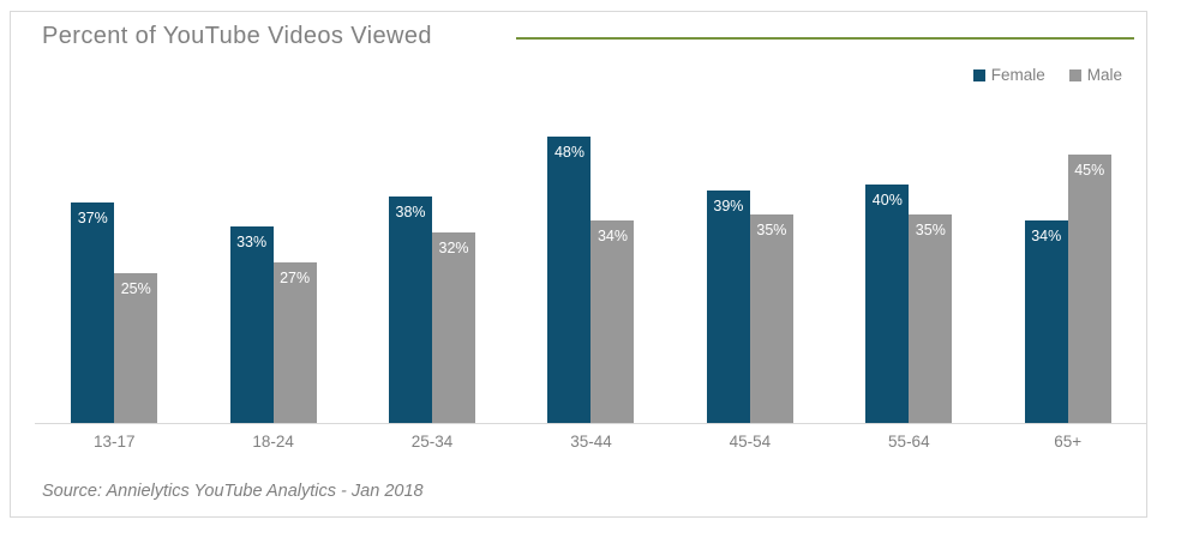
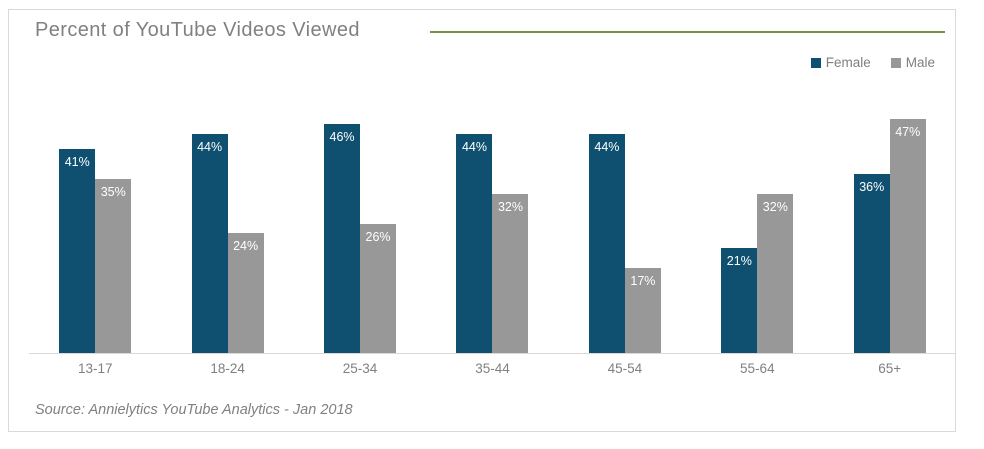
Female/13-17: 37% -> 41%
Male/13-17: 25% -> 35%
Female/18-24: 33% -> 44%
Male/18-24: 27% -> 24%
Female/25-34: 38% -> 46%
Male/25-34: 32% -> 26%
Female/35-44: 48% -> 44%
Male/35-44: 34% -> 32%
Female/45-54: 39% -> 44%
Male/45-54: 35% -> 17%
Female/55-64: 40% -> 21%
Male/55-64: 35% -> 32%
Female/65+: 34% -> 36%
Male/65+: 45% -> 47%
